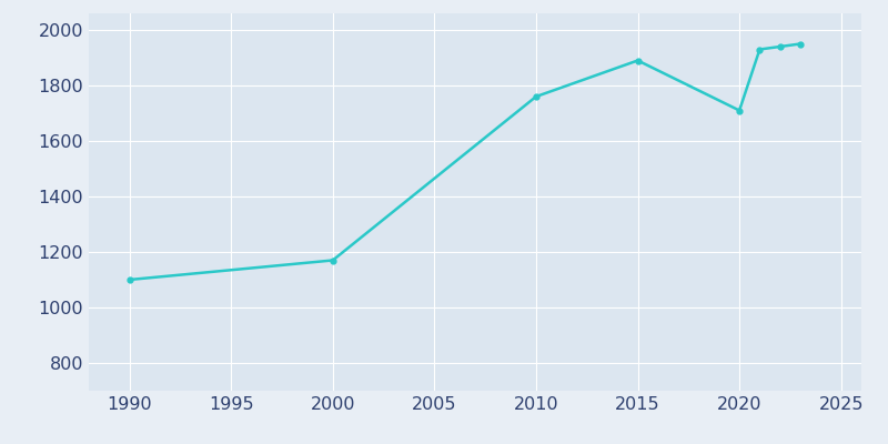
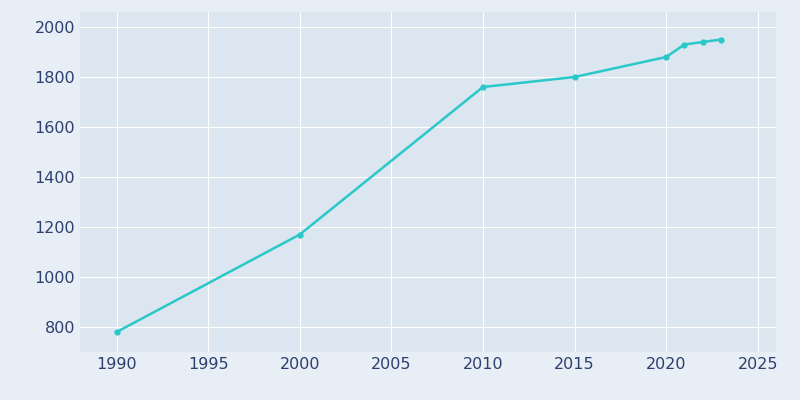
1990: 1100 -> 780
2015: 1890 -> 1800
2020: 1710 -> 1880
